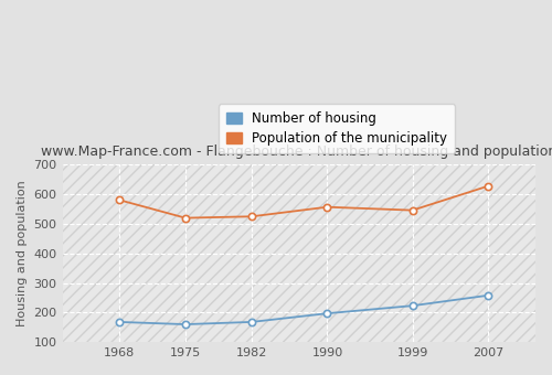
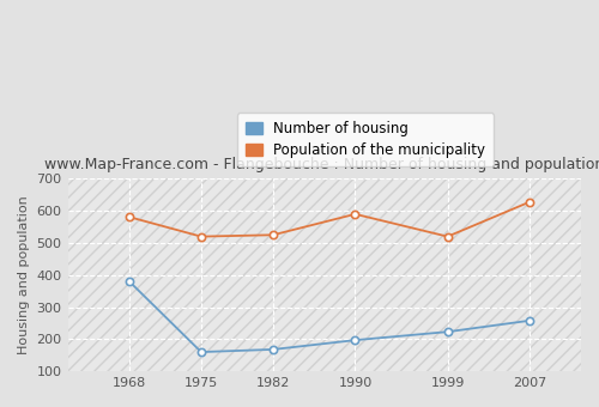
Number of housing/1968: 168 -> 380
Population of the municipality/1990: 557 -> 590
Population of the municipality/1999: 546 -> 520
